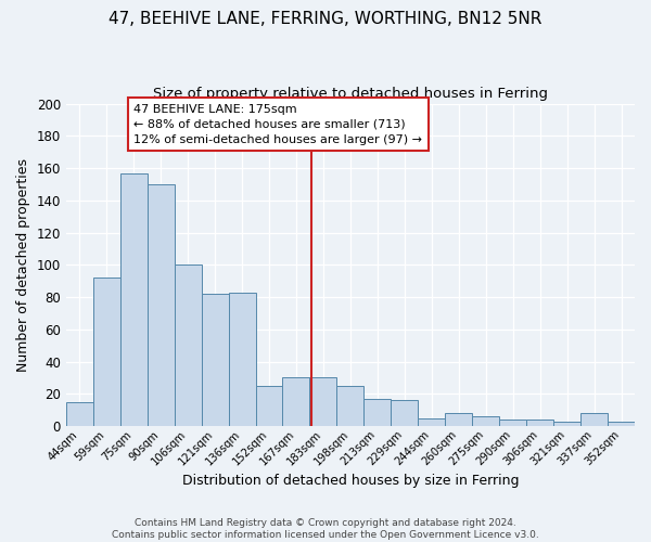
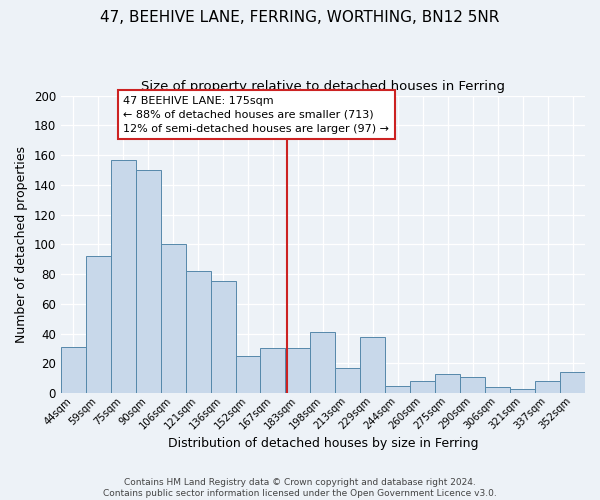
44sqm: 15 -> 31
136sqm: 83 -> 75
198sqm: 25 -> 41
229sqm: 16 -> 38
275sqm: 6 -> 13
290sqm: 4 -> 11
352sqm: 3 -> 14
